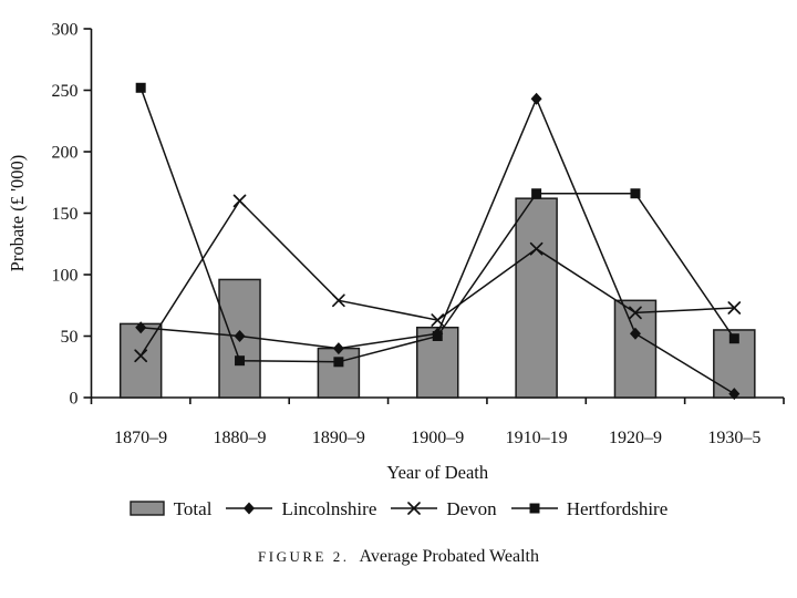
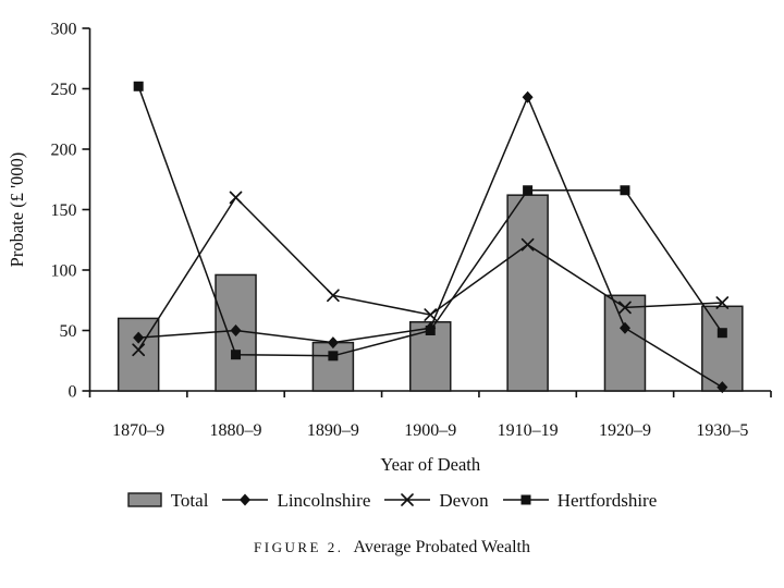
Lincolnshire/1870–9: 57 -> 44
Total/1930–5: 55 -> 70
